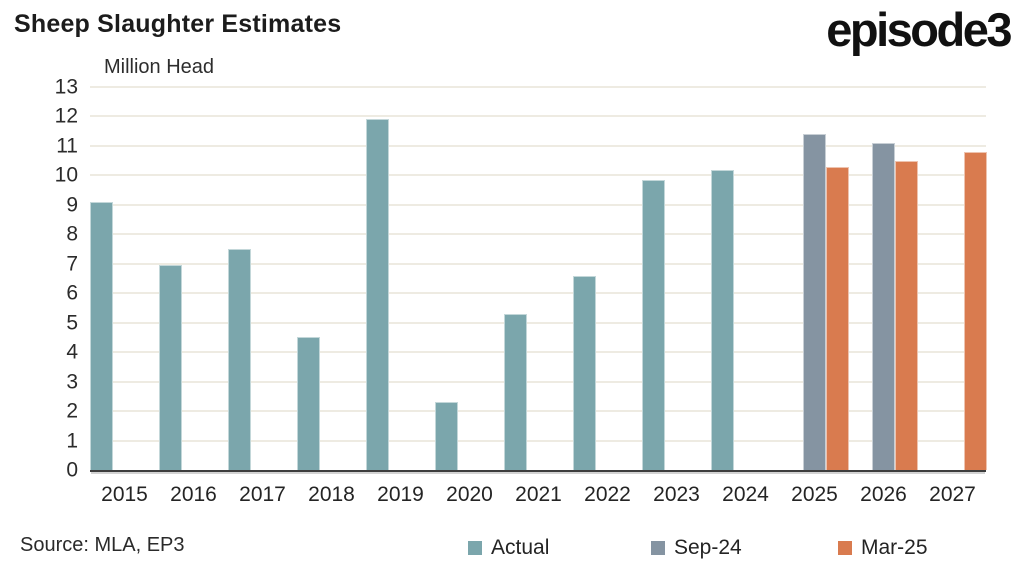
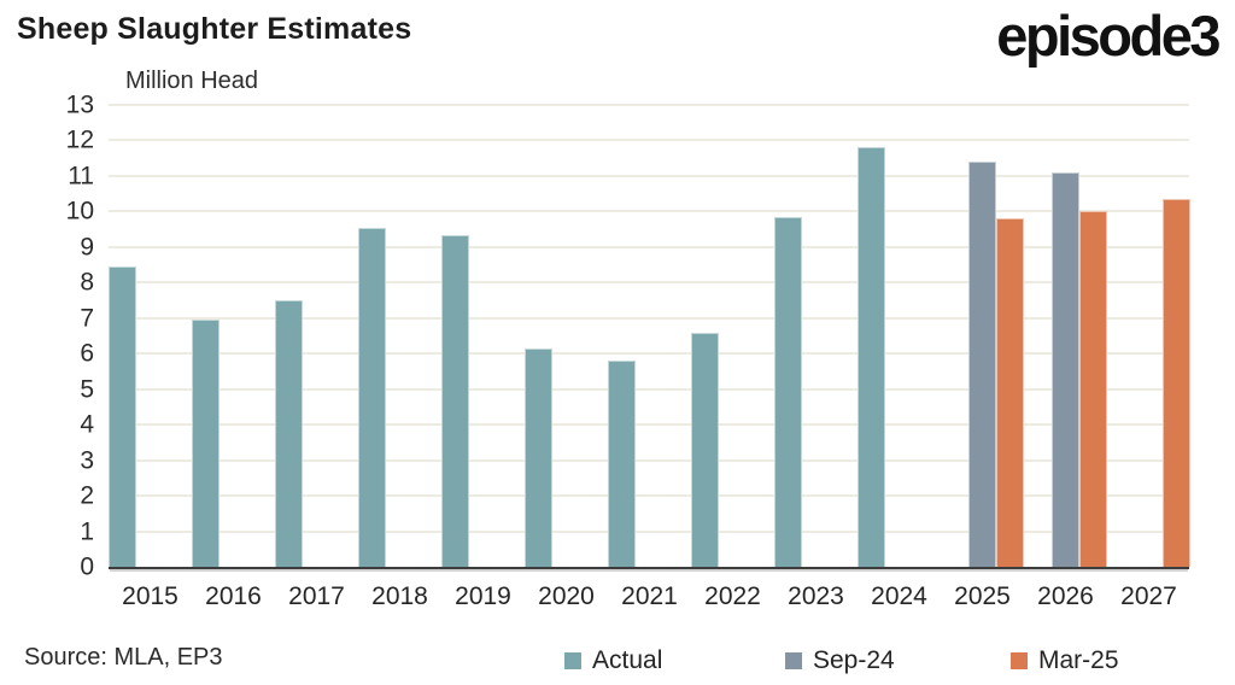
Actual/2015: 9.1 -> 8.4
Actual/2018: 4.5 -> 9.6
Actual/2019: 11.9 -> 9.3
Actual/2020: 2.3 -> 6.2
Actual/2021: 5.3 -> 5.8
Actual/2024: 10.2 -> 11.8
Mar-25/2025: 10.3 -> 9.8
Mar-25/2026: 10.5 -> 10.0
Mar-25/2027: 10.8 -> 10.3
